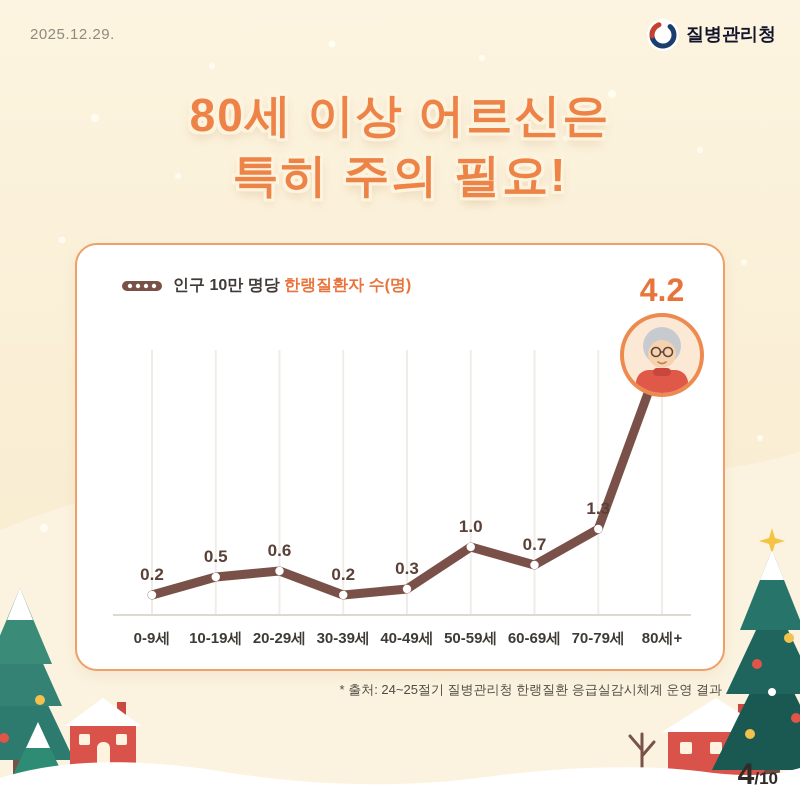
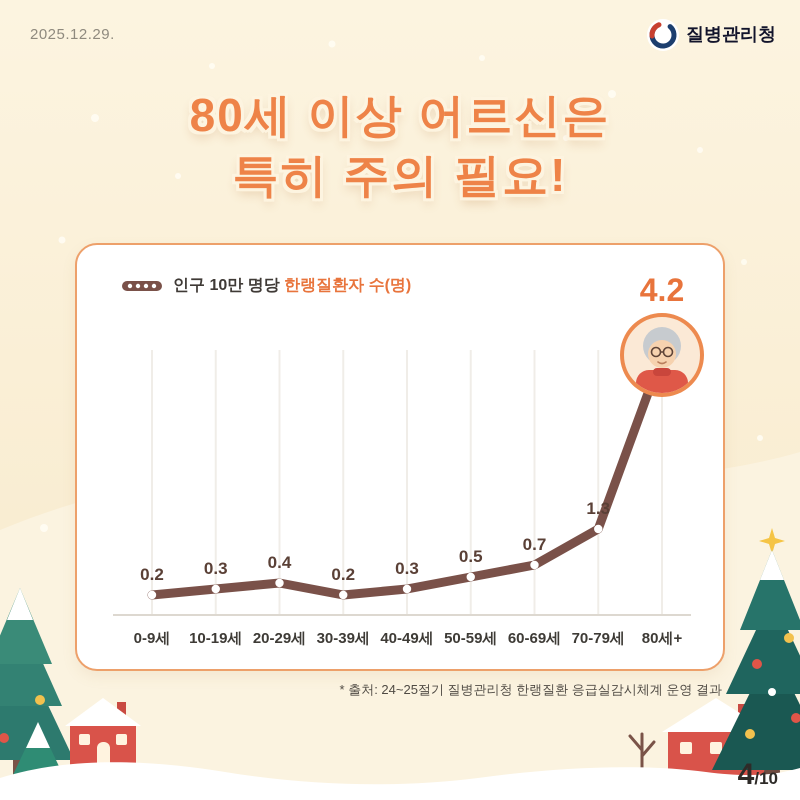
10-19세: 0.5 -> 0.3
20-29세: 0.6 -> 0.4
50-59세: 1.0 -> 0.5
